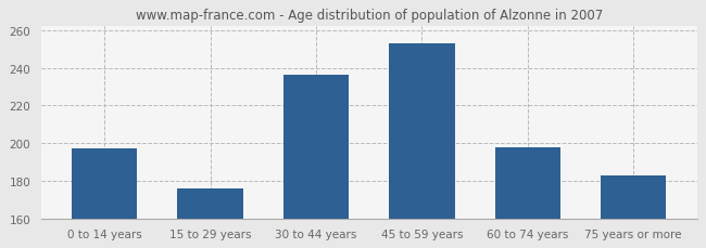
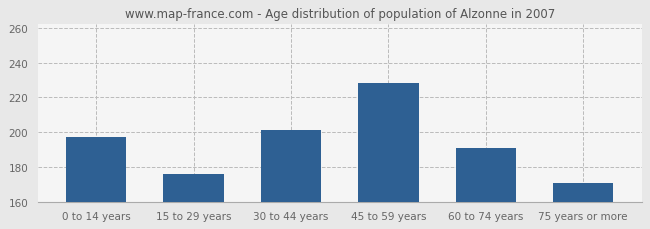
30 to 44 years: 236 -> 201
45 to 59 years: 253 -> 228
60 to 74 years: 198 -> 191
75 years or more: 183 -> 171
